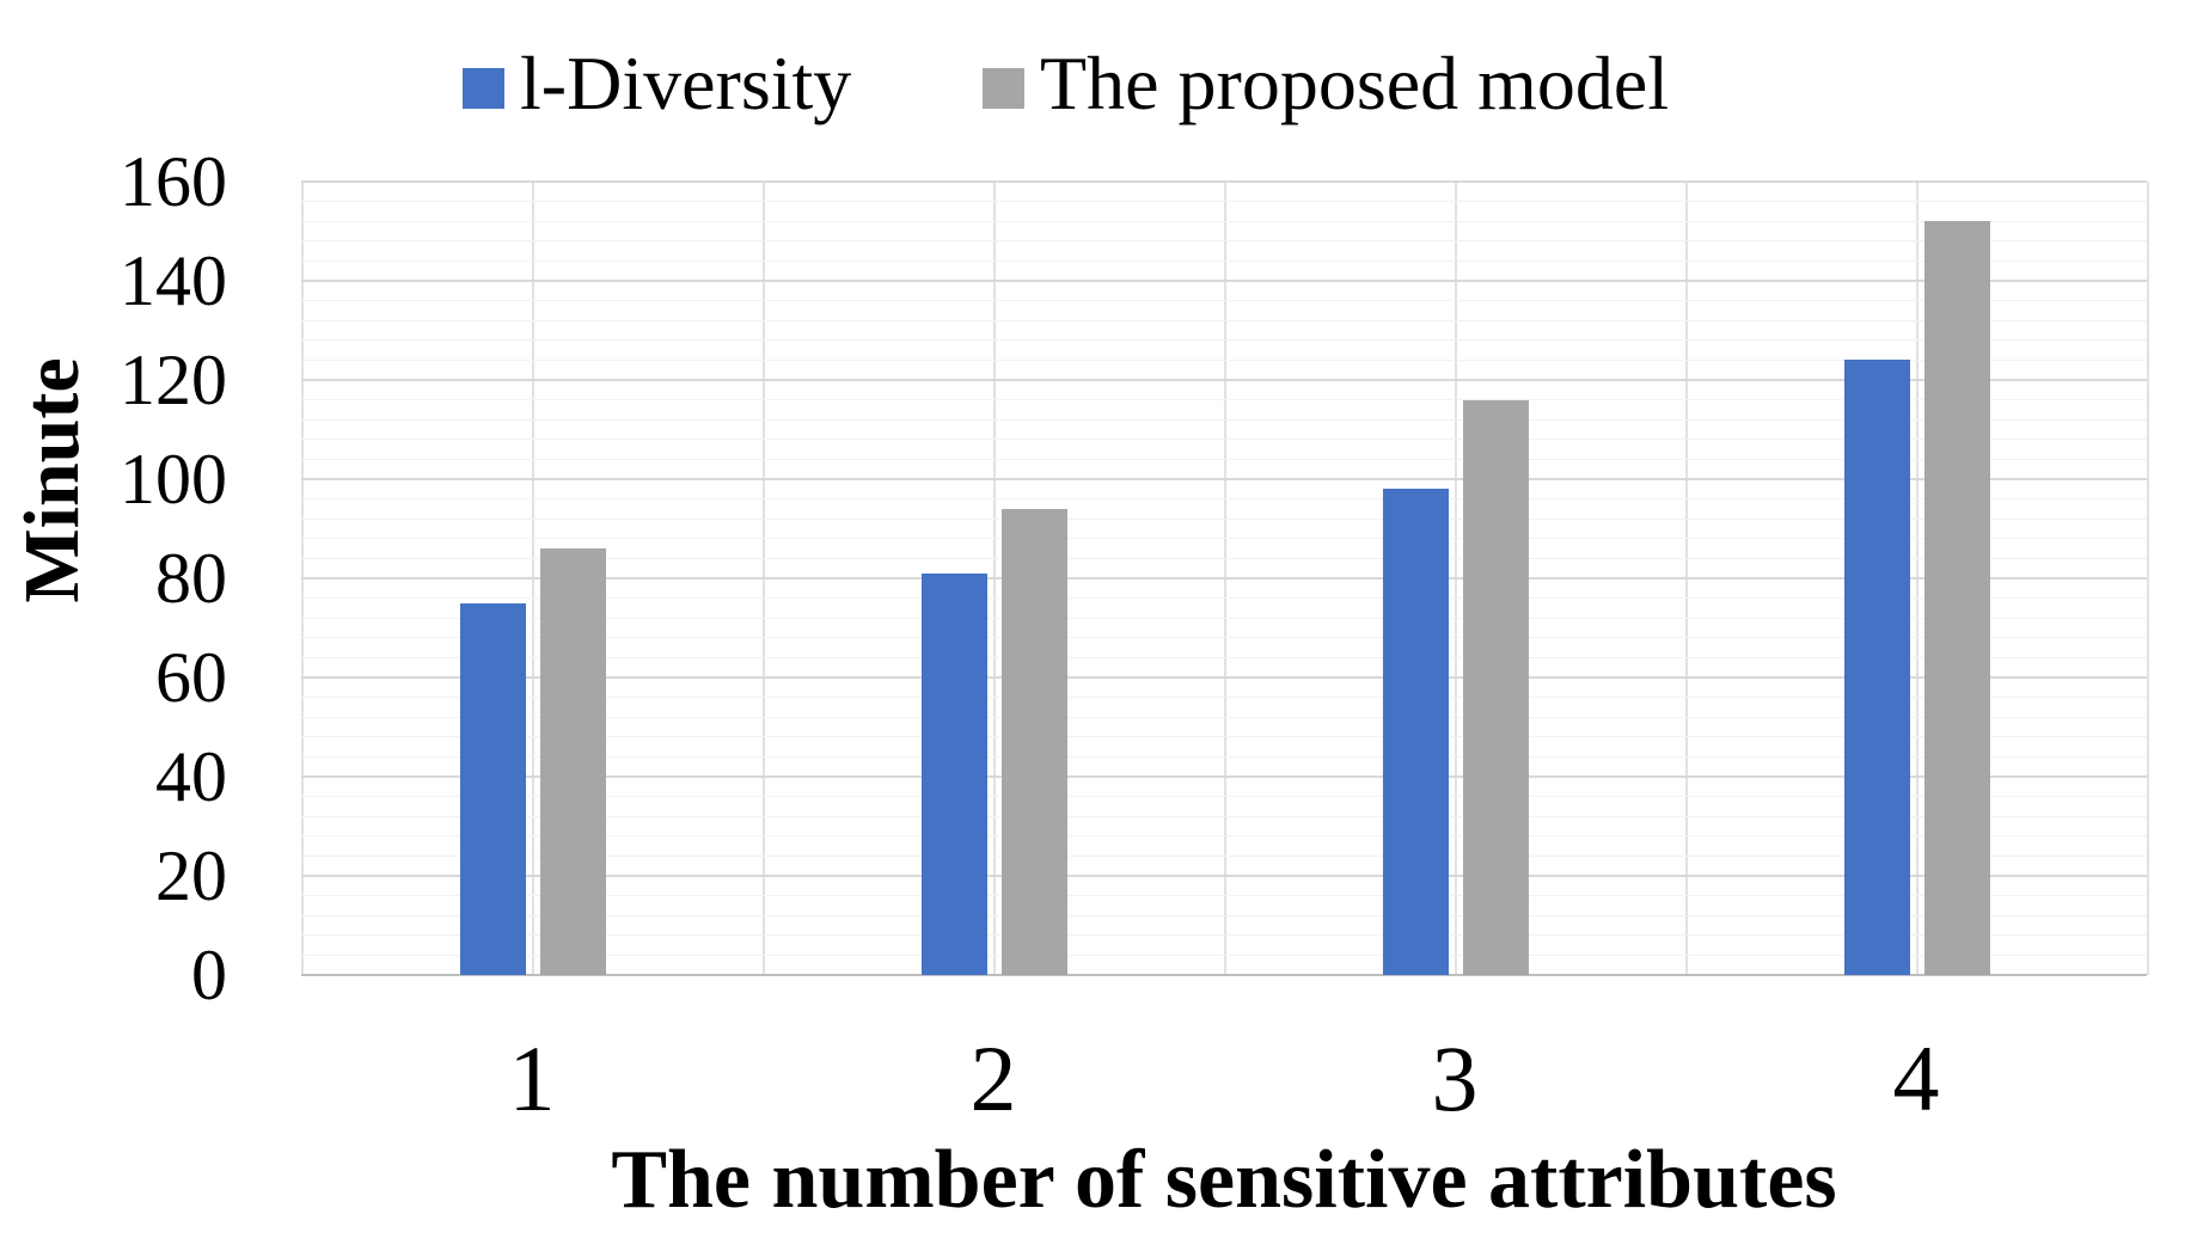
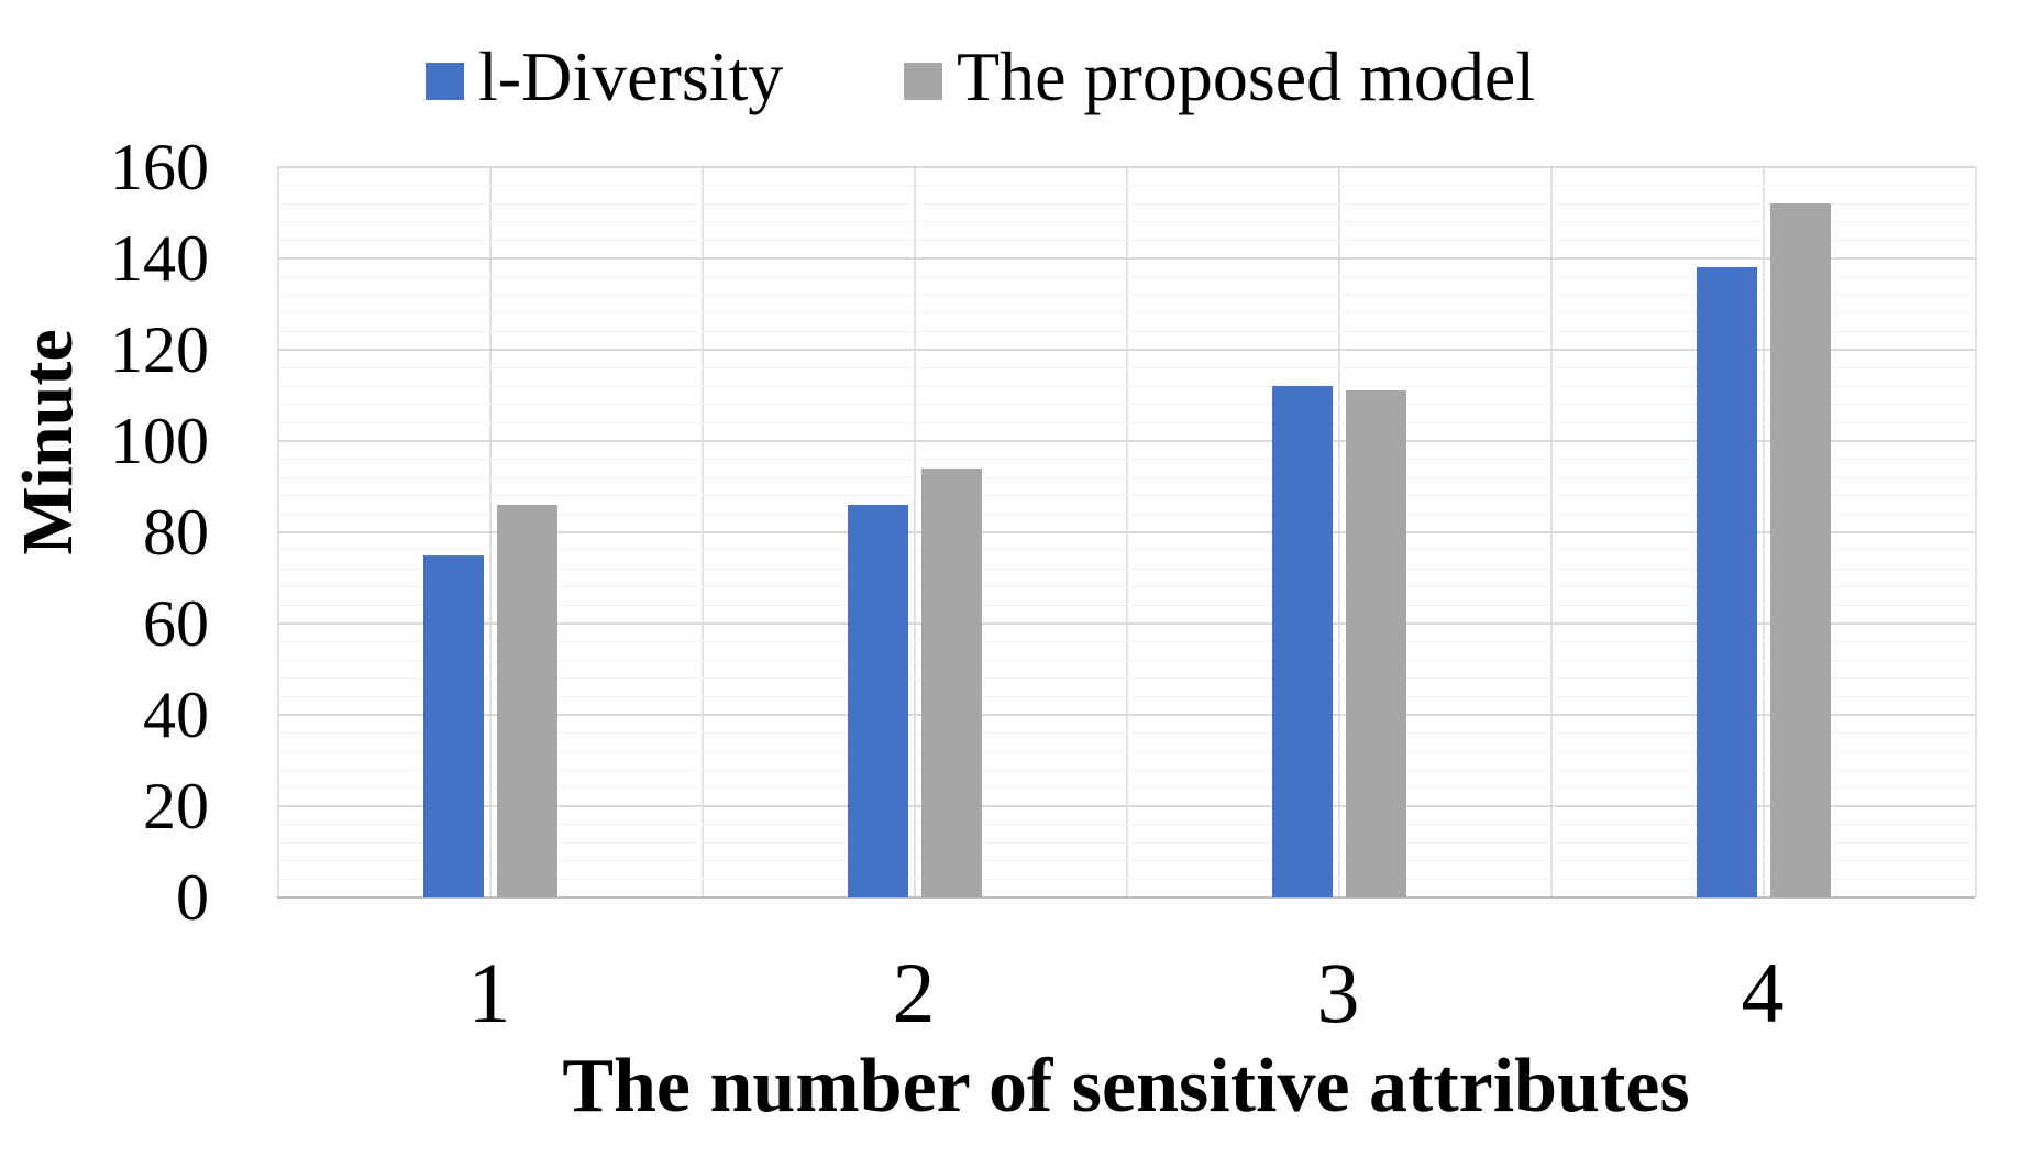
l-Diversity/2: 81 -> 86
l-Diversity/3: 98 -> 112
The proposed model/3: 116 -> 111
l-Diversity/4: 124 -> 138
